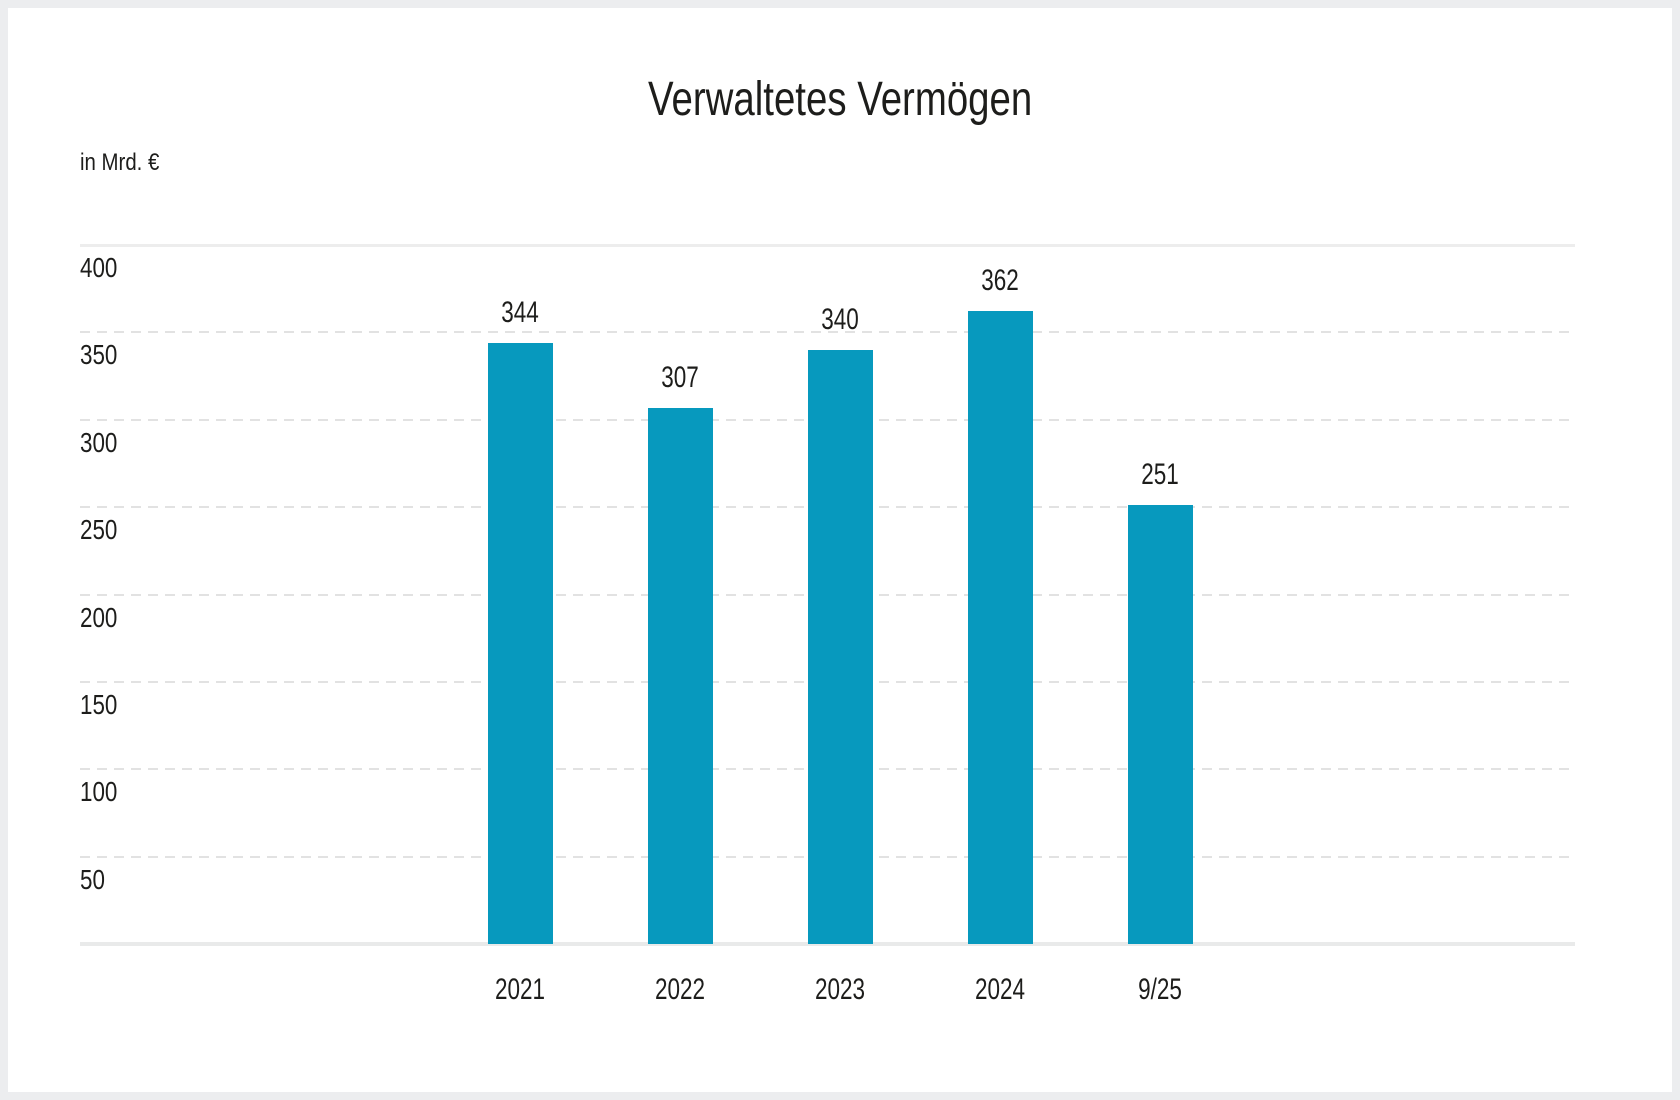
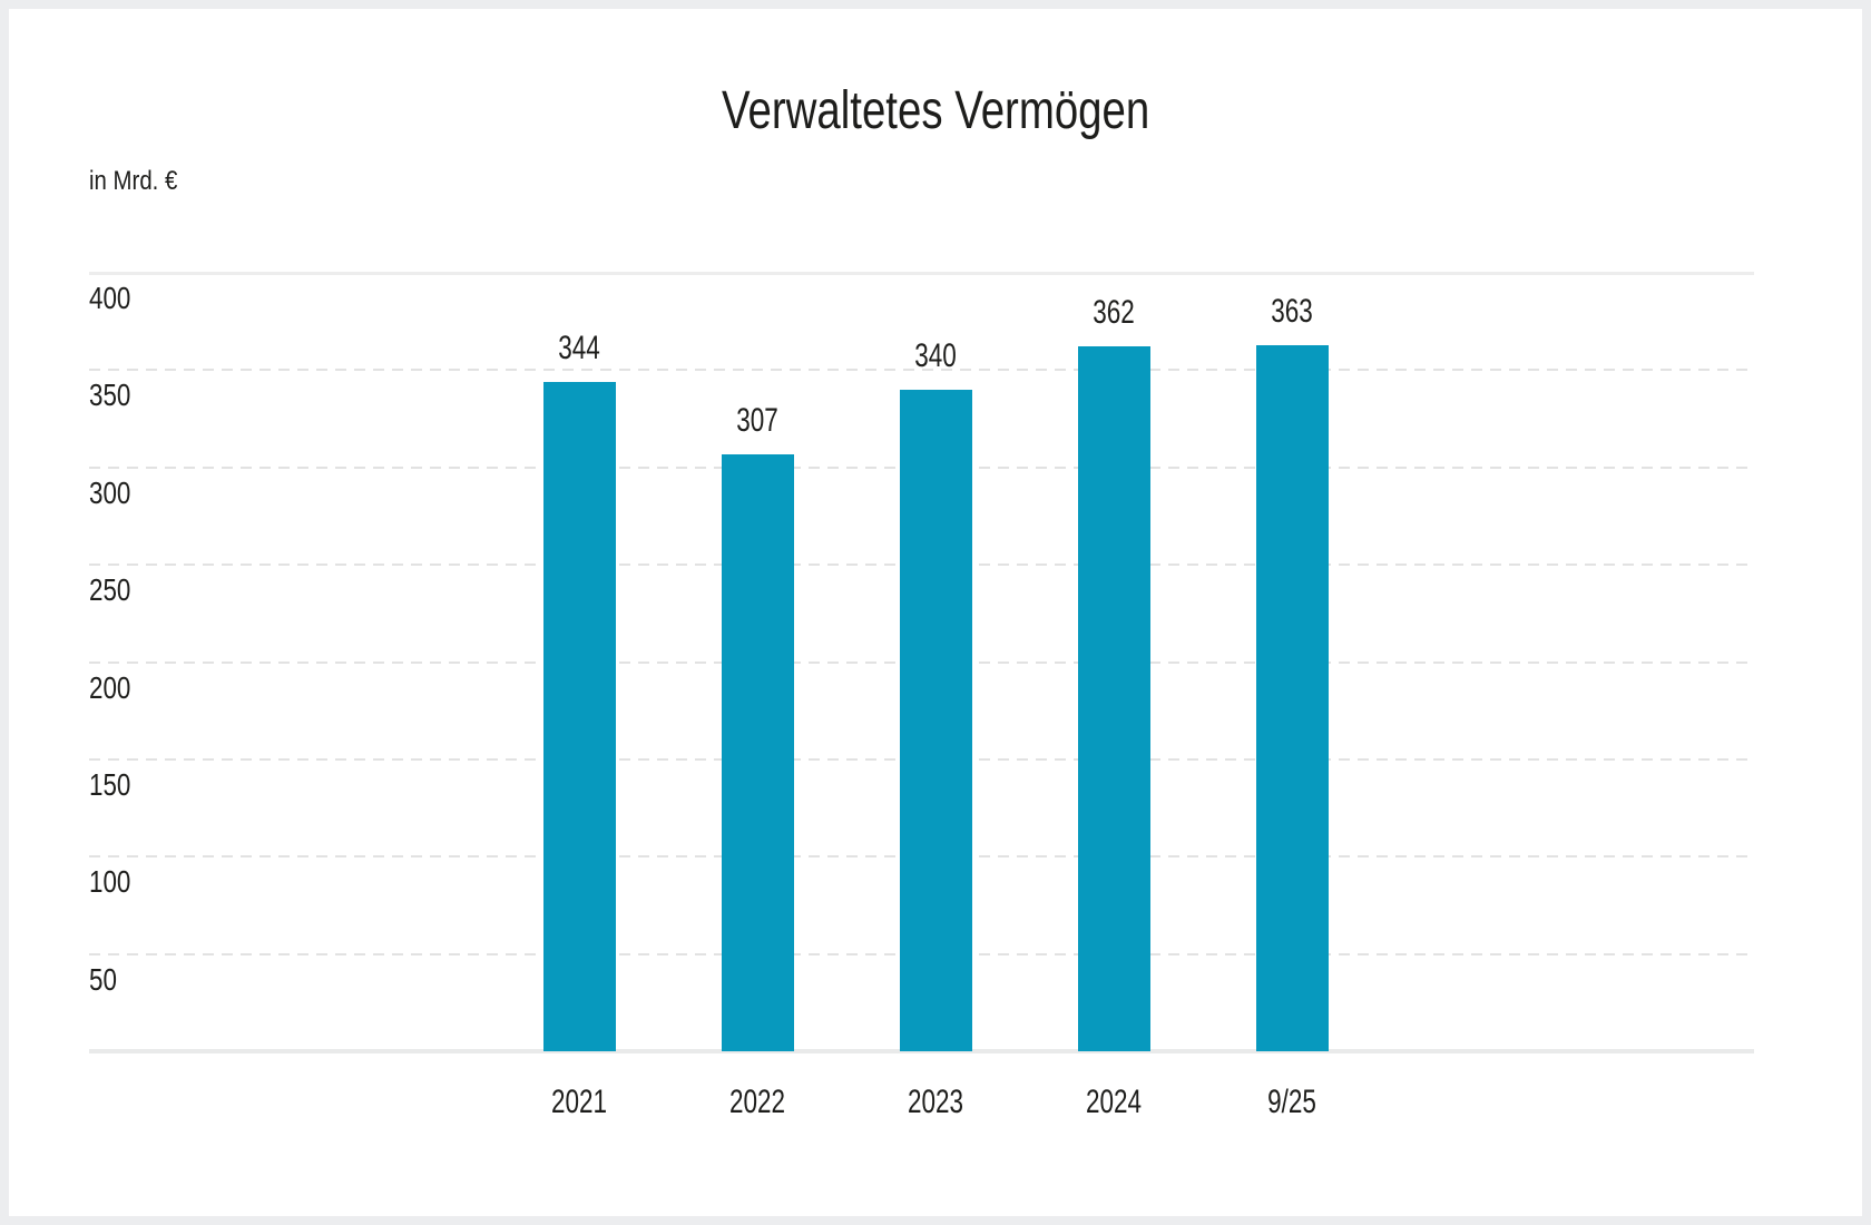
9/25: 251 -> 363
